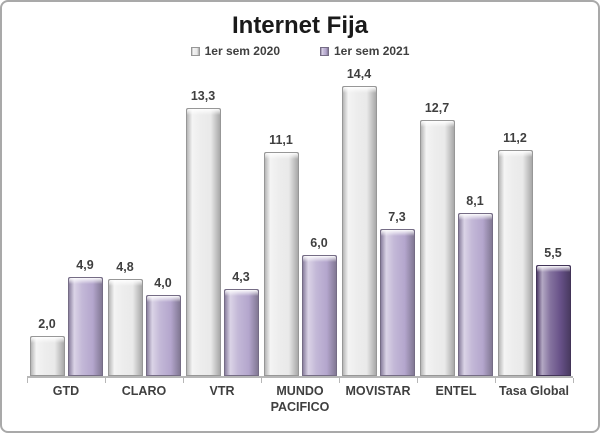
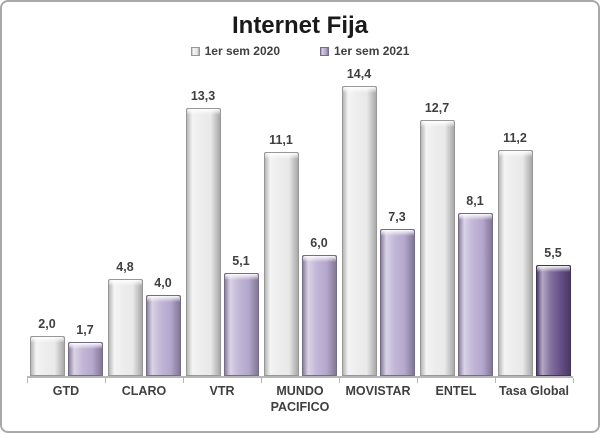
1er sem 2021/GTD: 4,9 -> 1,7
1er sem 2021/VTR: 4,3 -> 5,1
